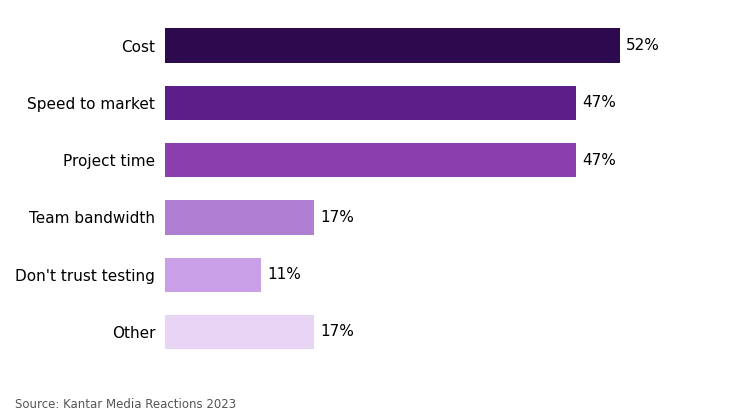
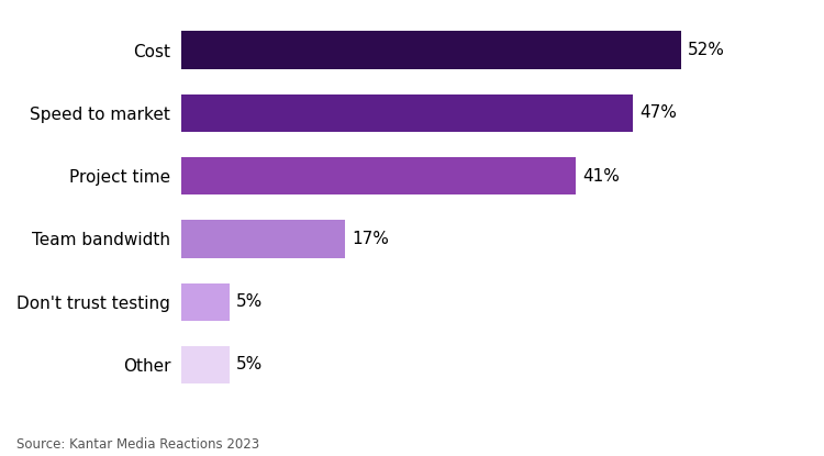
Project time: 47% -> 41%
Don't trust testing: 11% -> 5%
Other: 17% -> 5%
